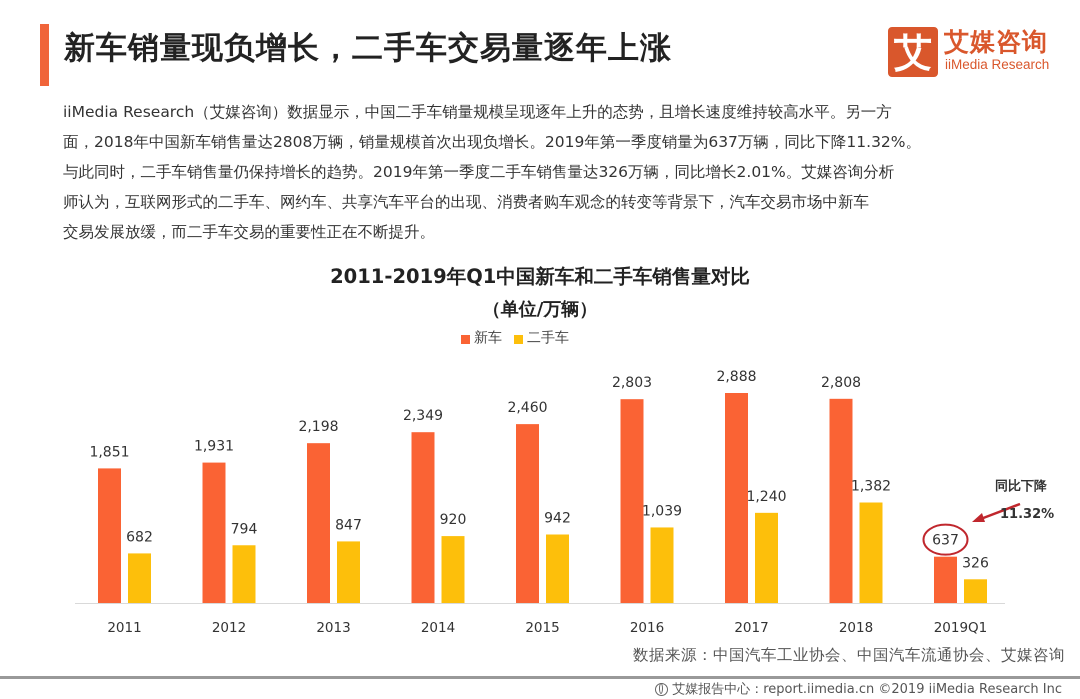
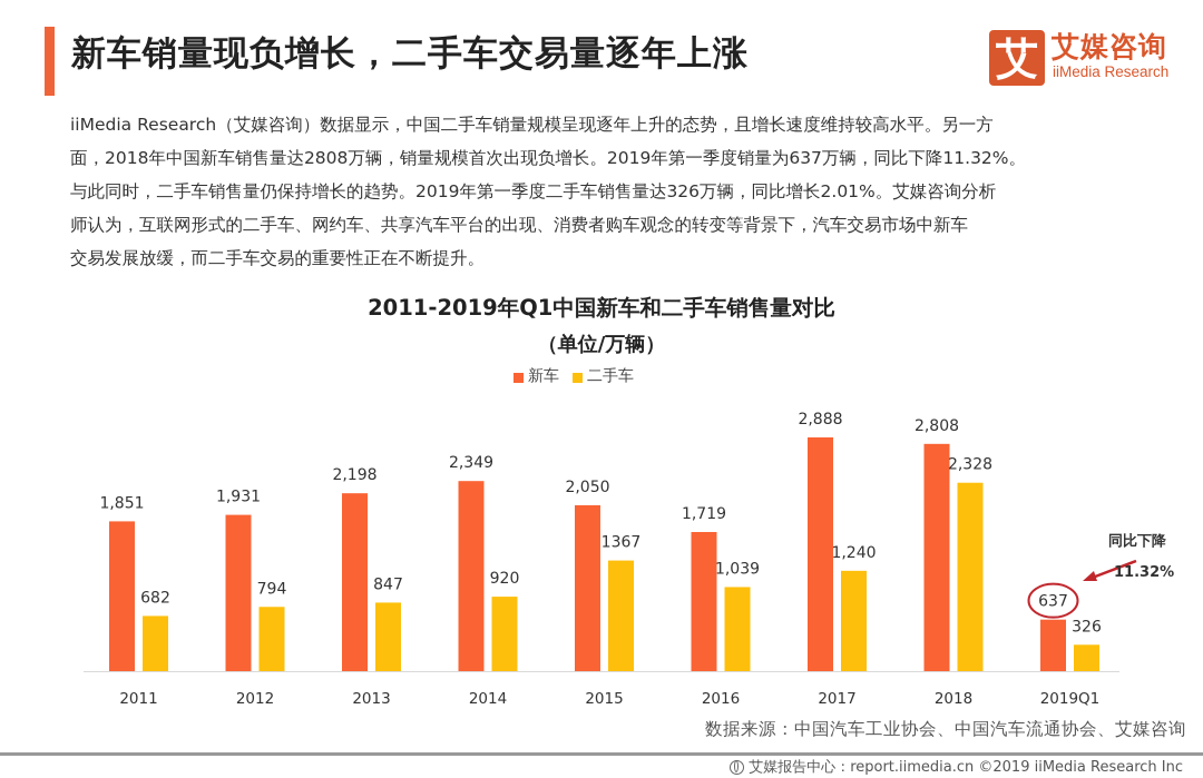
新车/2015: 2,460 -> 2,050
二手车/2015: 942 -> 1367
新车/2016: 2,803 -> 1,719
二手车/2018: 1,382 -> 2,328
